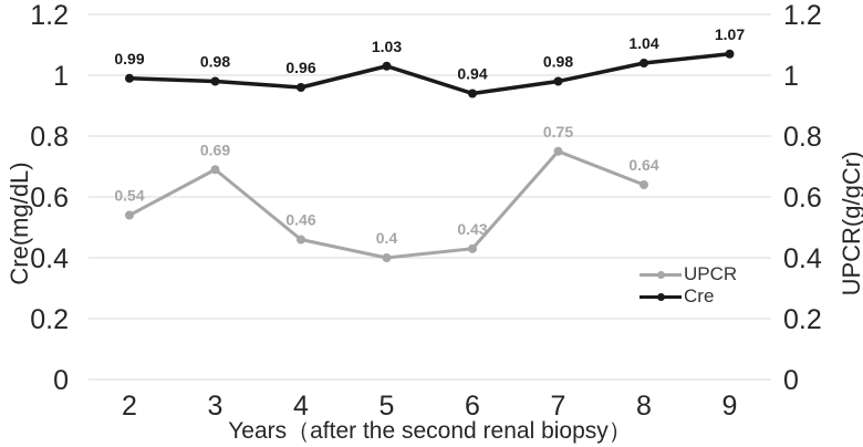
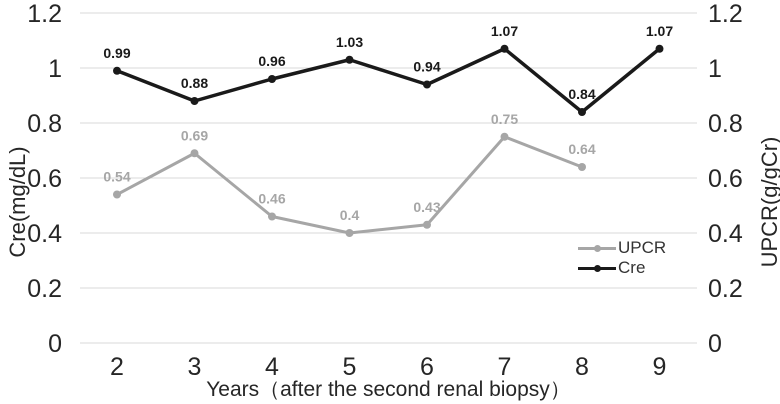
Cre/3: 0.98 -> 0.88
Cre/7: 0.98 -> 1.07
Cre/8: 1.04 -> 0.84
